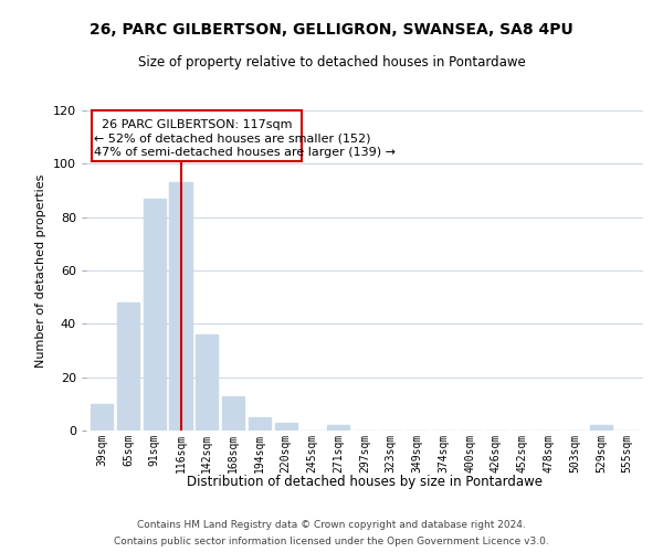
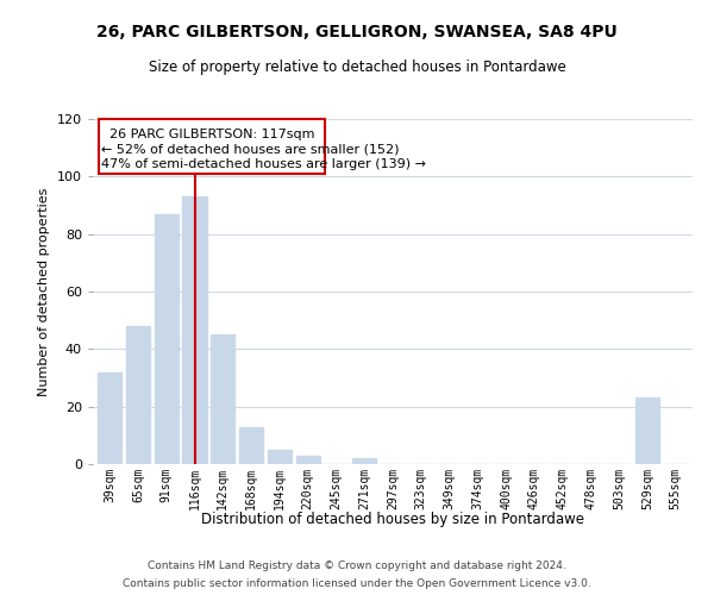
39sqm: 10 -> 32
142sqm: 36 -> 45
529sqm: 2 -> 23
